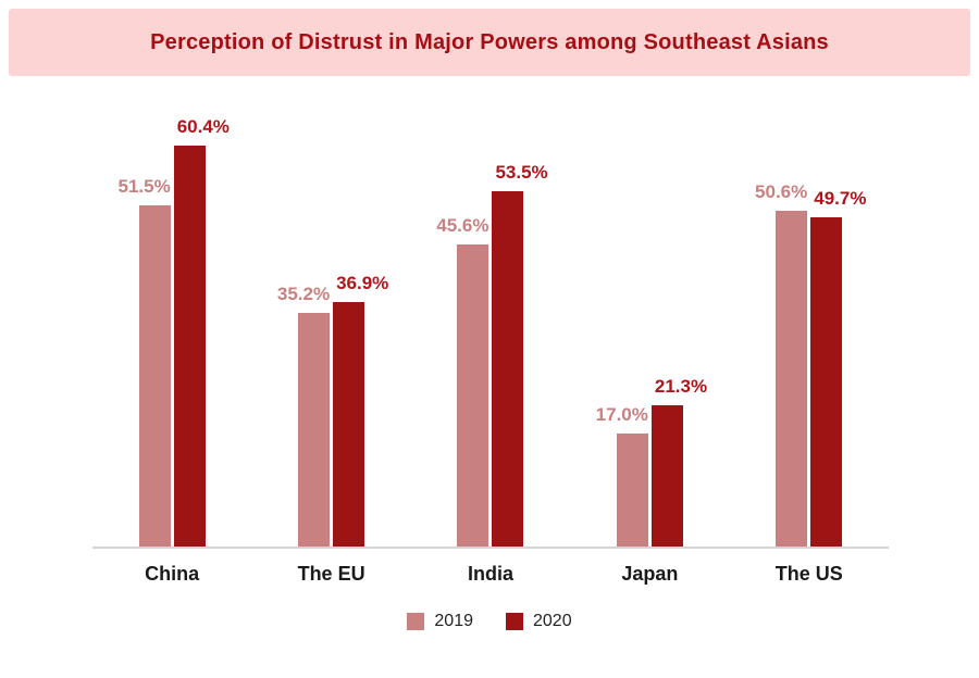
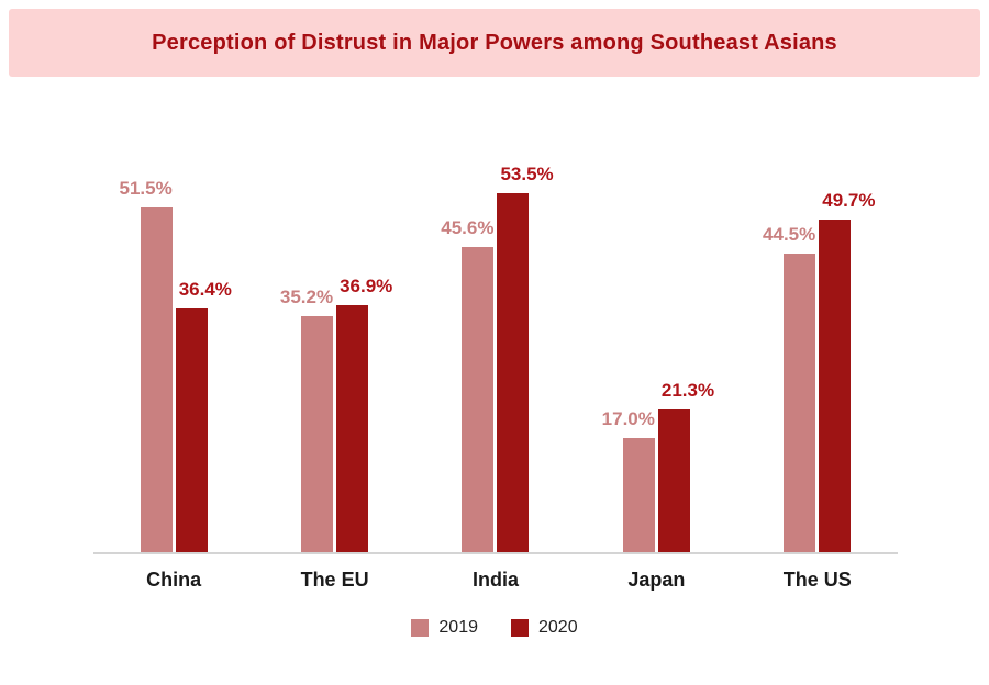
2020/China: 60.4% -> 36.4%
2019/The US: 50.6% -> 44.5%
